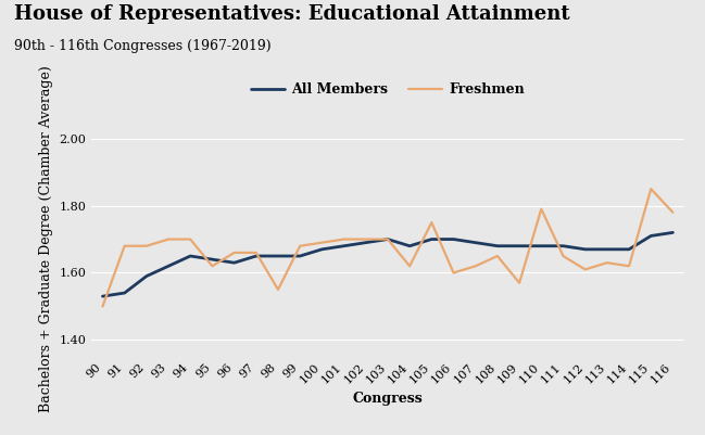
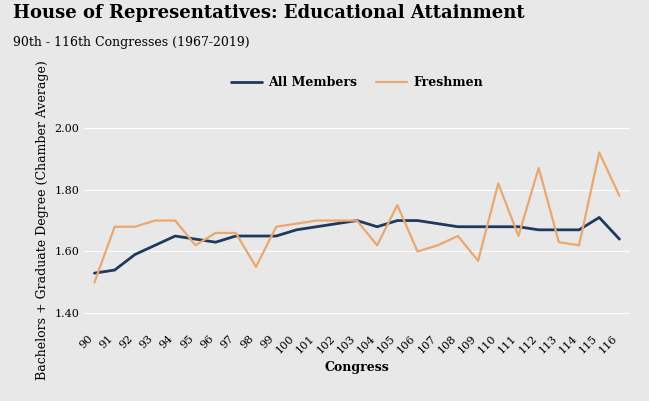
Freshmen/110: 1.79 -> 1.82
Freshmen/112: 1.61 -> 1.87
Freshmen/115: 1.85 -> 1.92
All Members/116: 1.72 -> 1.64
